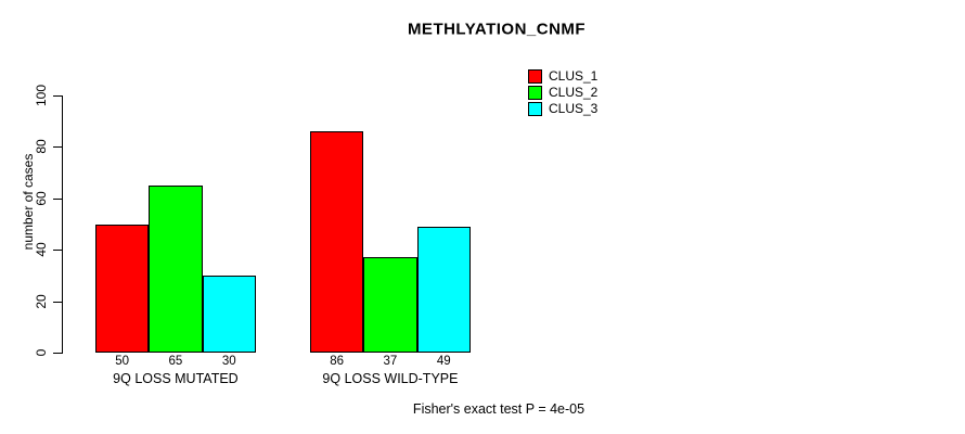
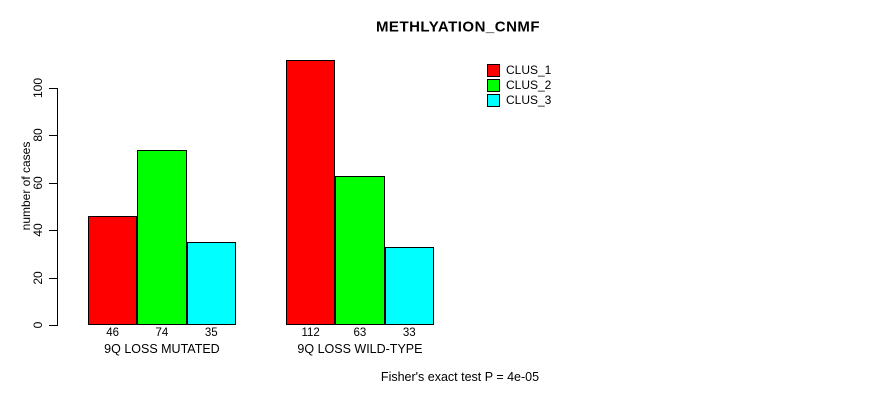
CLUS_1/9Q LOSS MUTATED: 50 -> 46
CLUS_2/9Q LOSS MUTATED: 65 -> 74
CLUS_3/9Q LOSS MUTATED: 30 -> 35
CLUS_1/9Q LOSS WILD-TYPE: 86 -> 112
CLUS_2/9Q LOSS WILD-TYPE: 37 -> 63
CLUS_3/9Q LOSS WILD-TYPE: 49 -> 33
